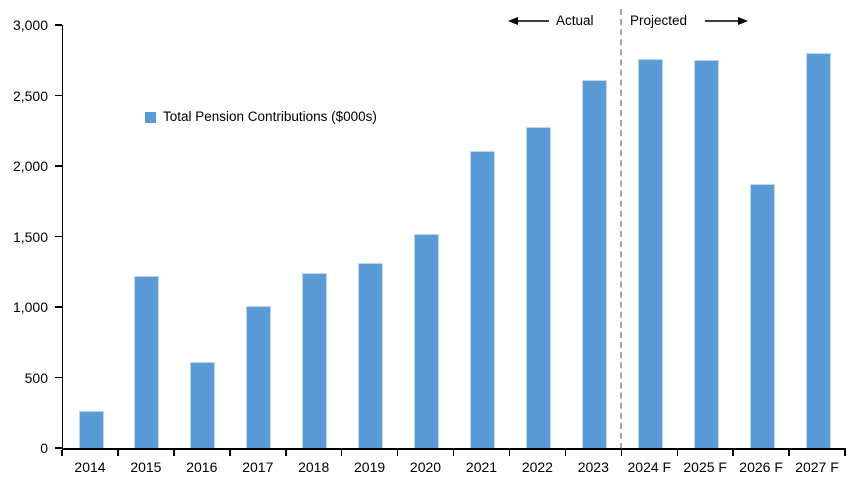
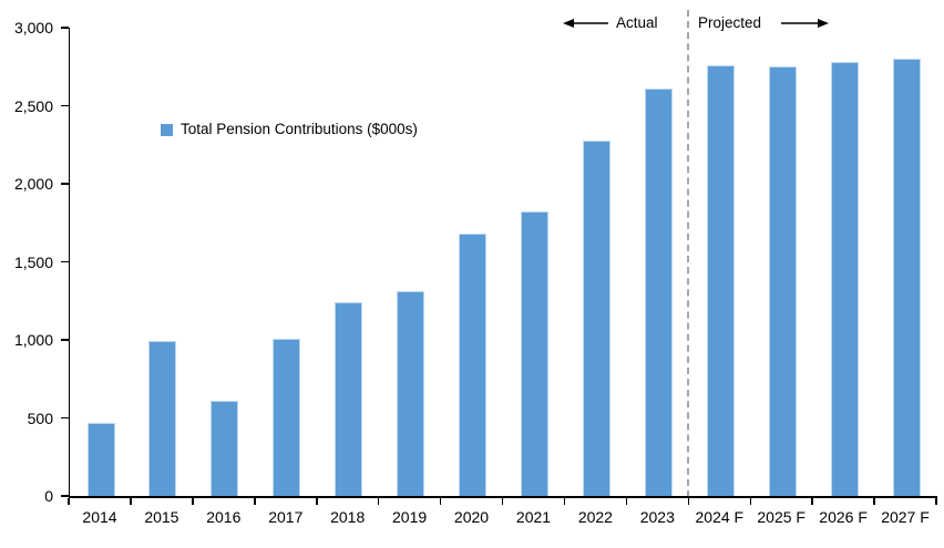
2014: 260 -> 470
2015: 1220 -> 990
2020: 1520 -> 1680
2021: 2110 -> 1820
2026 F: 1870 -> 2780
